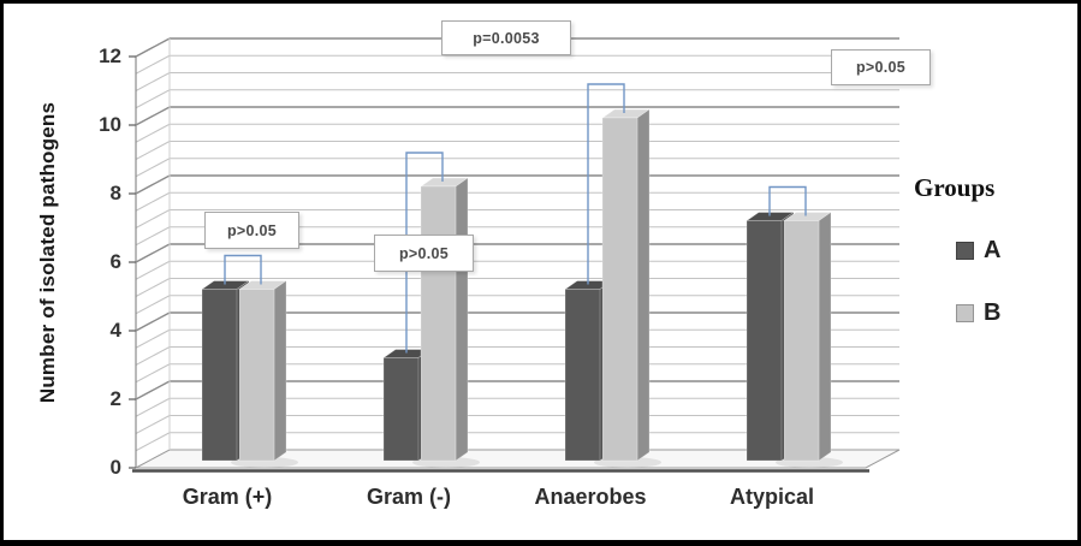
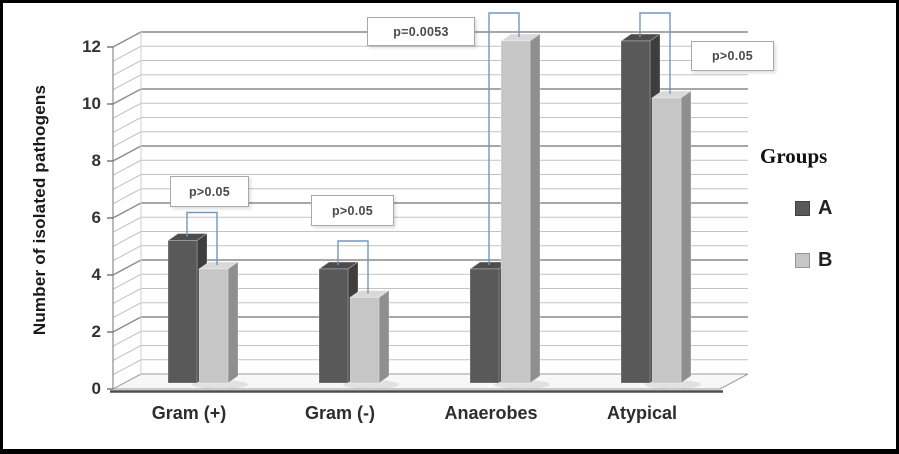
B/Gram (+): 5 -> 4
A/Gram (-): 3 -> 4
B/Gram (-): 8 -> 3
A/Anaerobes: 5 -> 4
B/Anaerobes: 10 -> 12
A/Atypical: 7 -> 12
B/Atypical: 7 -> 10
